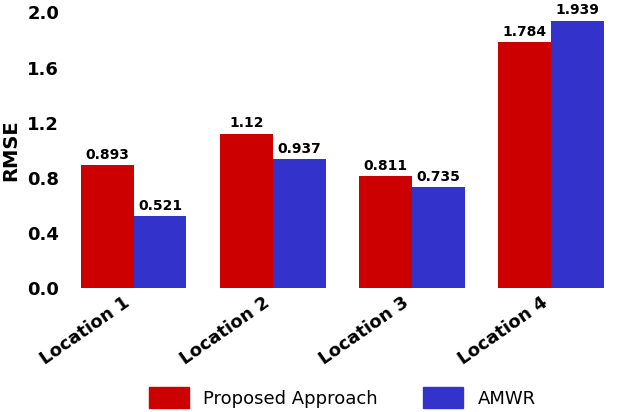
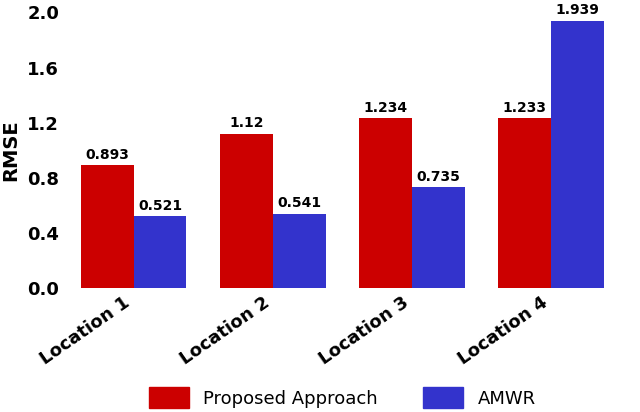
AMWR/Location 2: 0.937 -> 0.541
Proposed Approach/Location 3: 0.811 -> 1.234
Proposed Approach/Location 4: 1.784 -> 1.233
